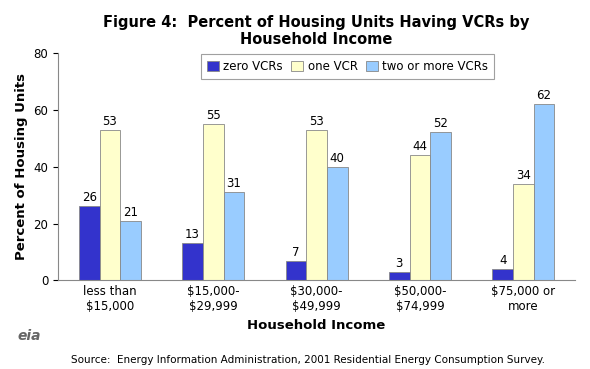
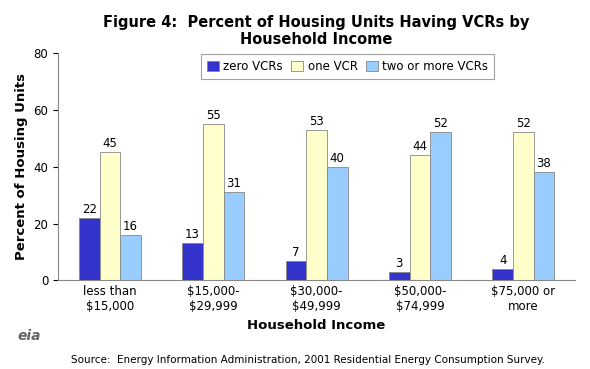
zero VCRs/less than $15,000: 26 -> 22
one VCR/less than $15,000: 53 -> 45
two or more VCRs/less than $15,000: 21 -> 16
one VCR/$75,000 or more: 34 -> 52
two or more VCRs/$75,000 or more: 62 -> 38
